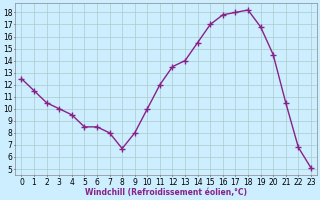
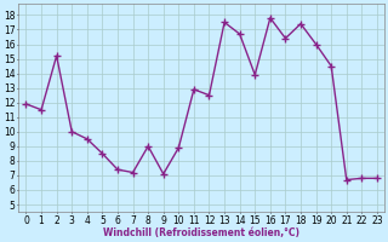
0: 12.5 -> 11.9
2: 10.5 -> 15.2
6: 8.5 -> 7.4
7: 8.0 -> 7.2
8: 6.7 -> 9.0
9: 8.0 -> 7.1
10: 10.0 -> 8.9
11: 12.0 -> 12.9
12: 13.5 -> 12.5
13: 14.0 -> 17.5
14: 15.5 -> 16.7
15: 17.0 -> 13.9
17: 18.0 -> 16.4
18: 18.2 -> 17.4
19: 16.8 -> 16.0
21: 10.5 -> 6.7
23: 5.1 -> 6.8
